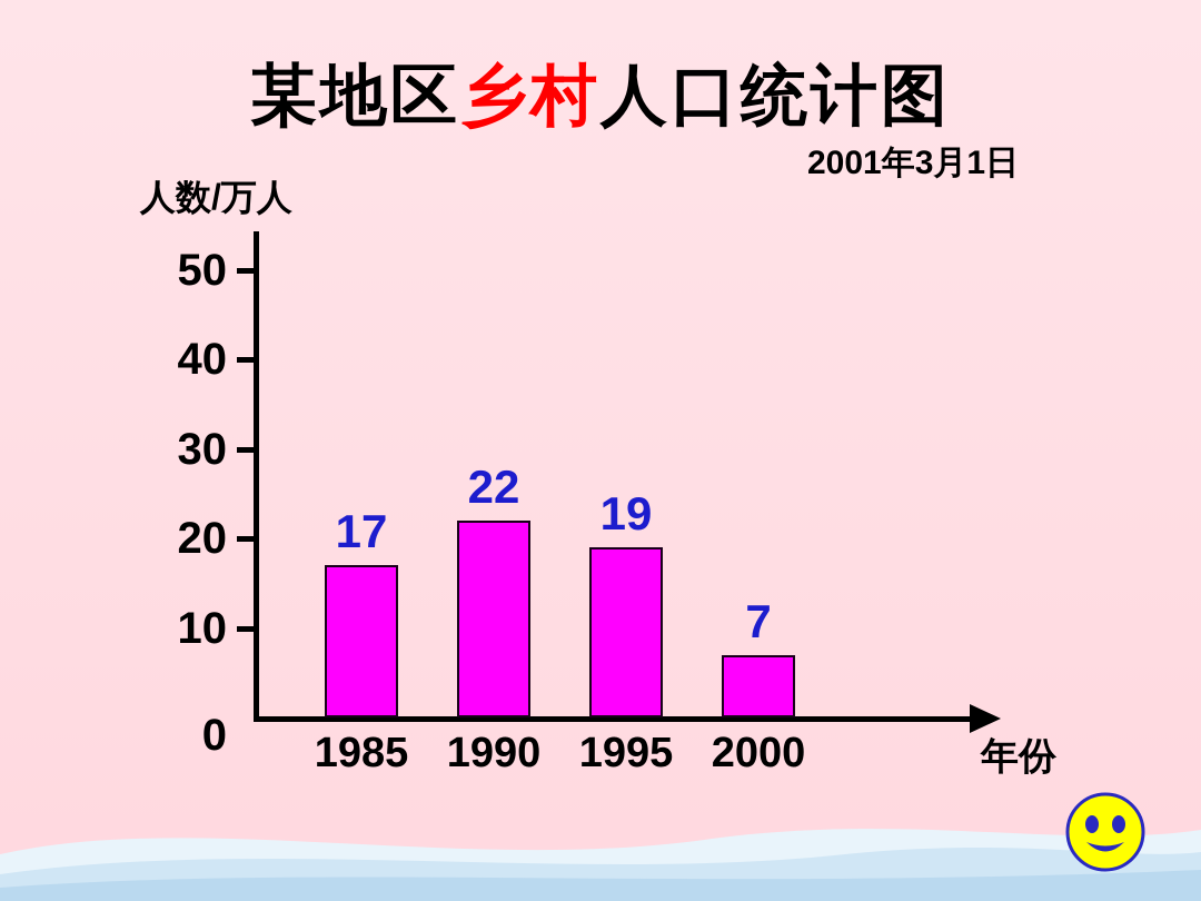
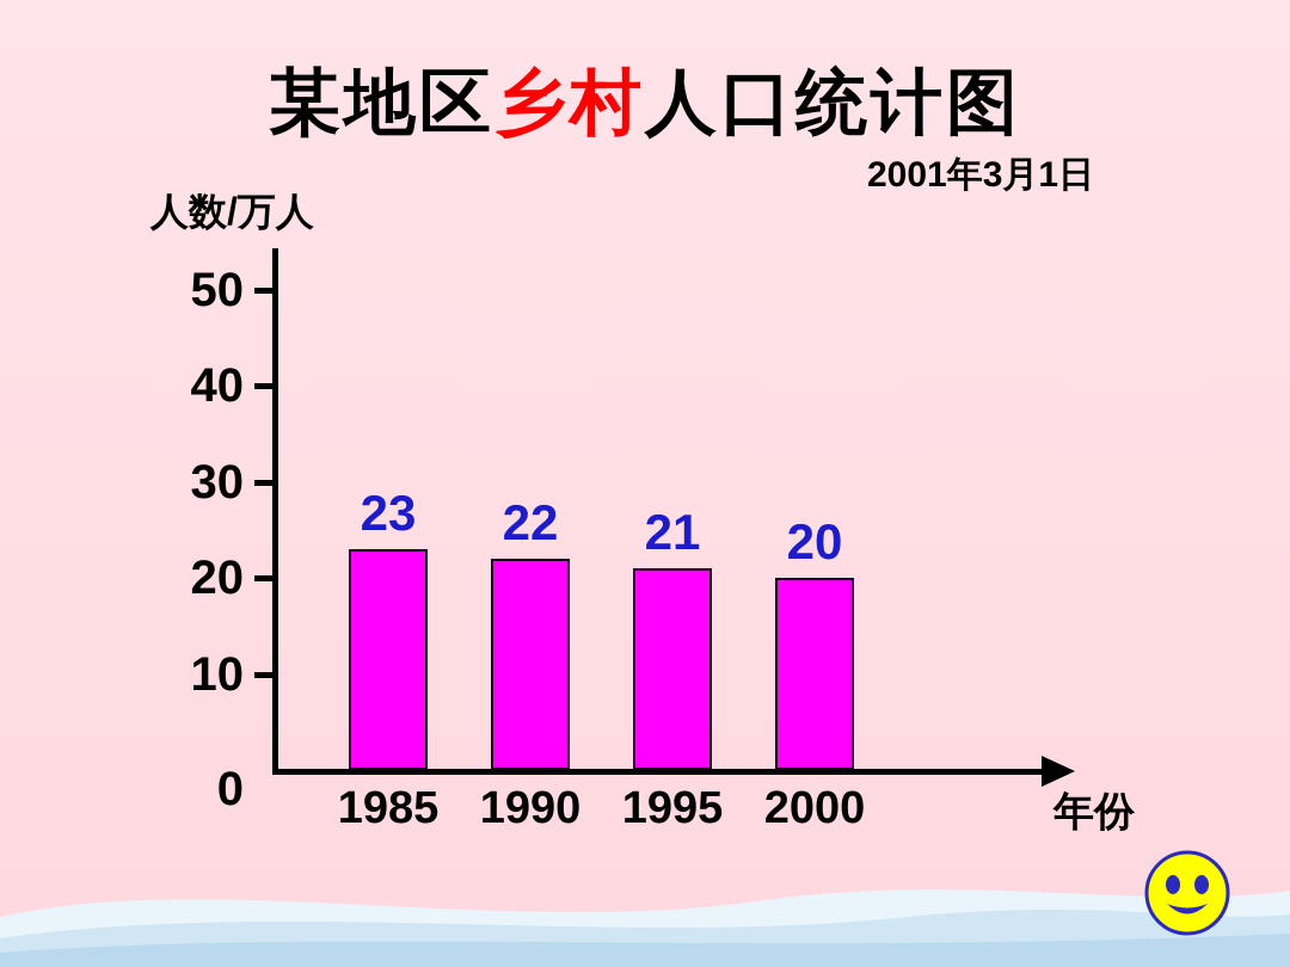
1985: 17 -> 23
1995: 19 -> 21
2000: 7 -> 20
